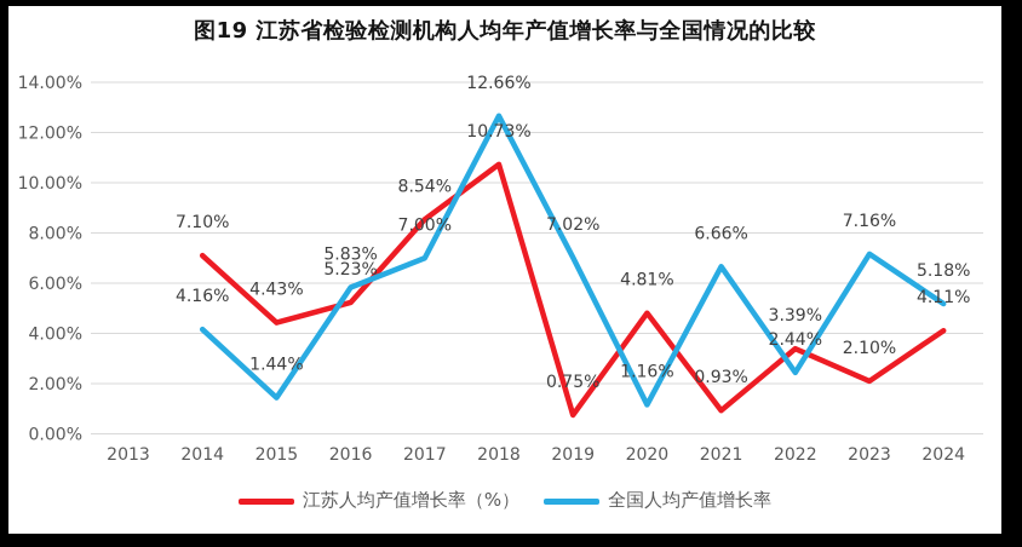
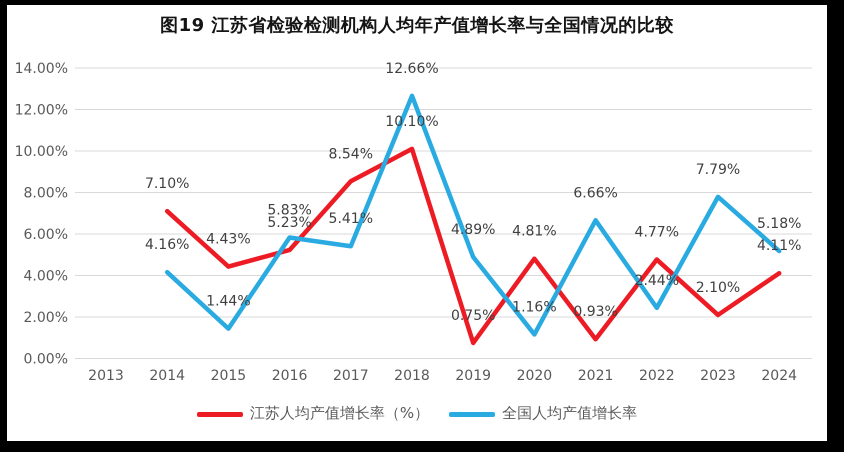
全国人均产值增长率/2017: 7.00% -> 5.41%
江苏人均产值增长率（%）/2018: 10.73% -> 10.10%
全国人均产值增长率/2019: 7.02% -> 4.89%
江苏人均产值增长率（%）/2022: 3.39% -> 4.77%
全国人均产值增长率/2023: 7.16% -> 7.79%
